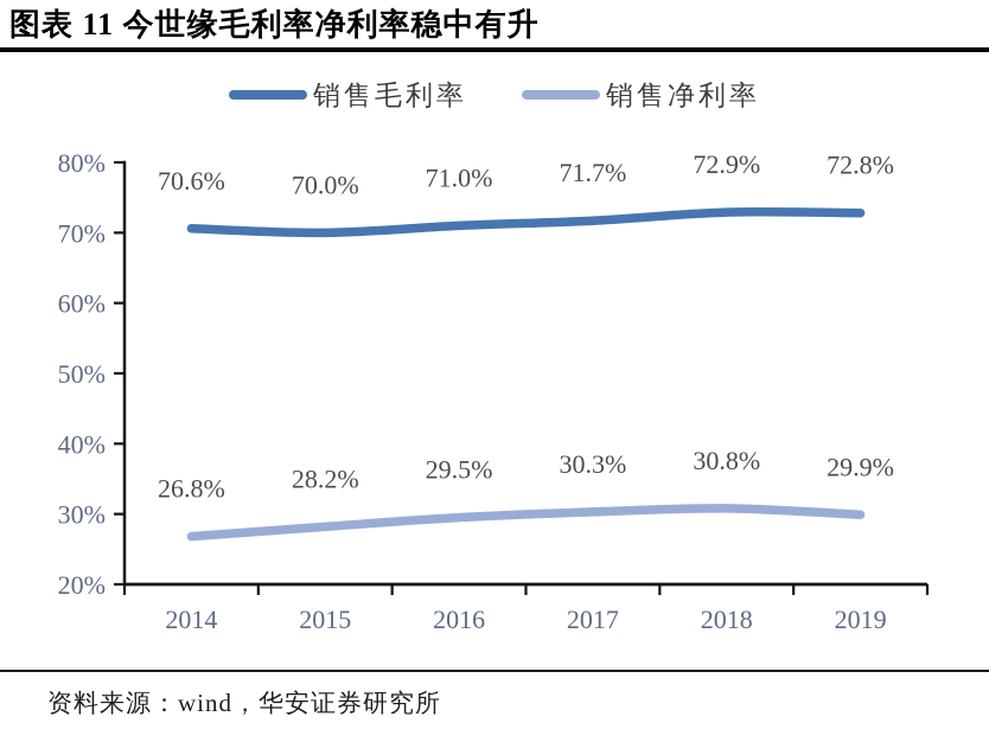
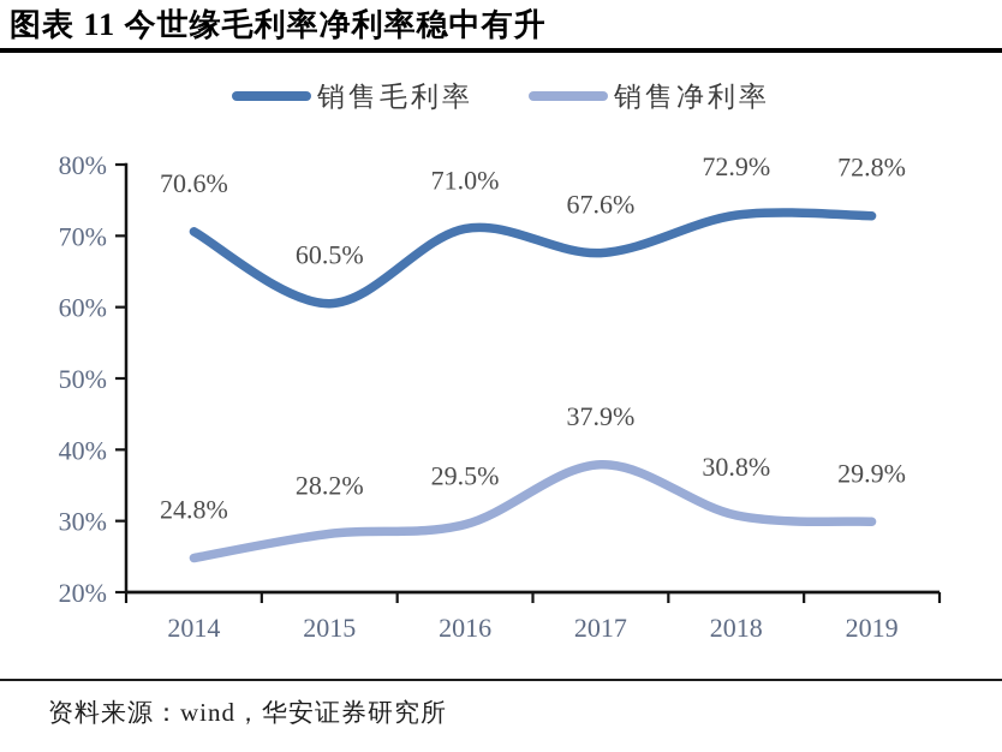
销售净利率/2014: 26.8% -> 24.8%
销售毛利率/2015: 70.0% -> 60.5%
销售毛利率/2017: 71.7% -> 67.6%
销售净利率/2017: 30.3% -> 37.9%
